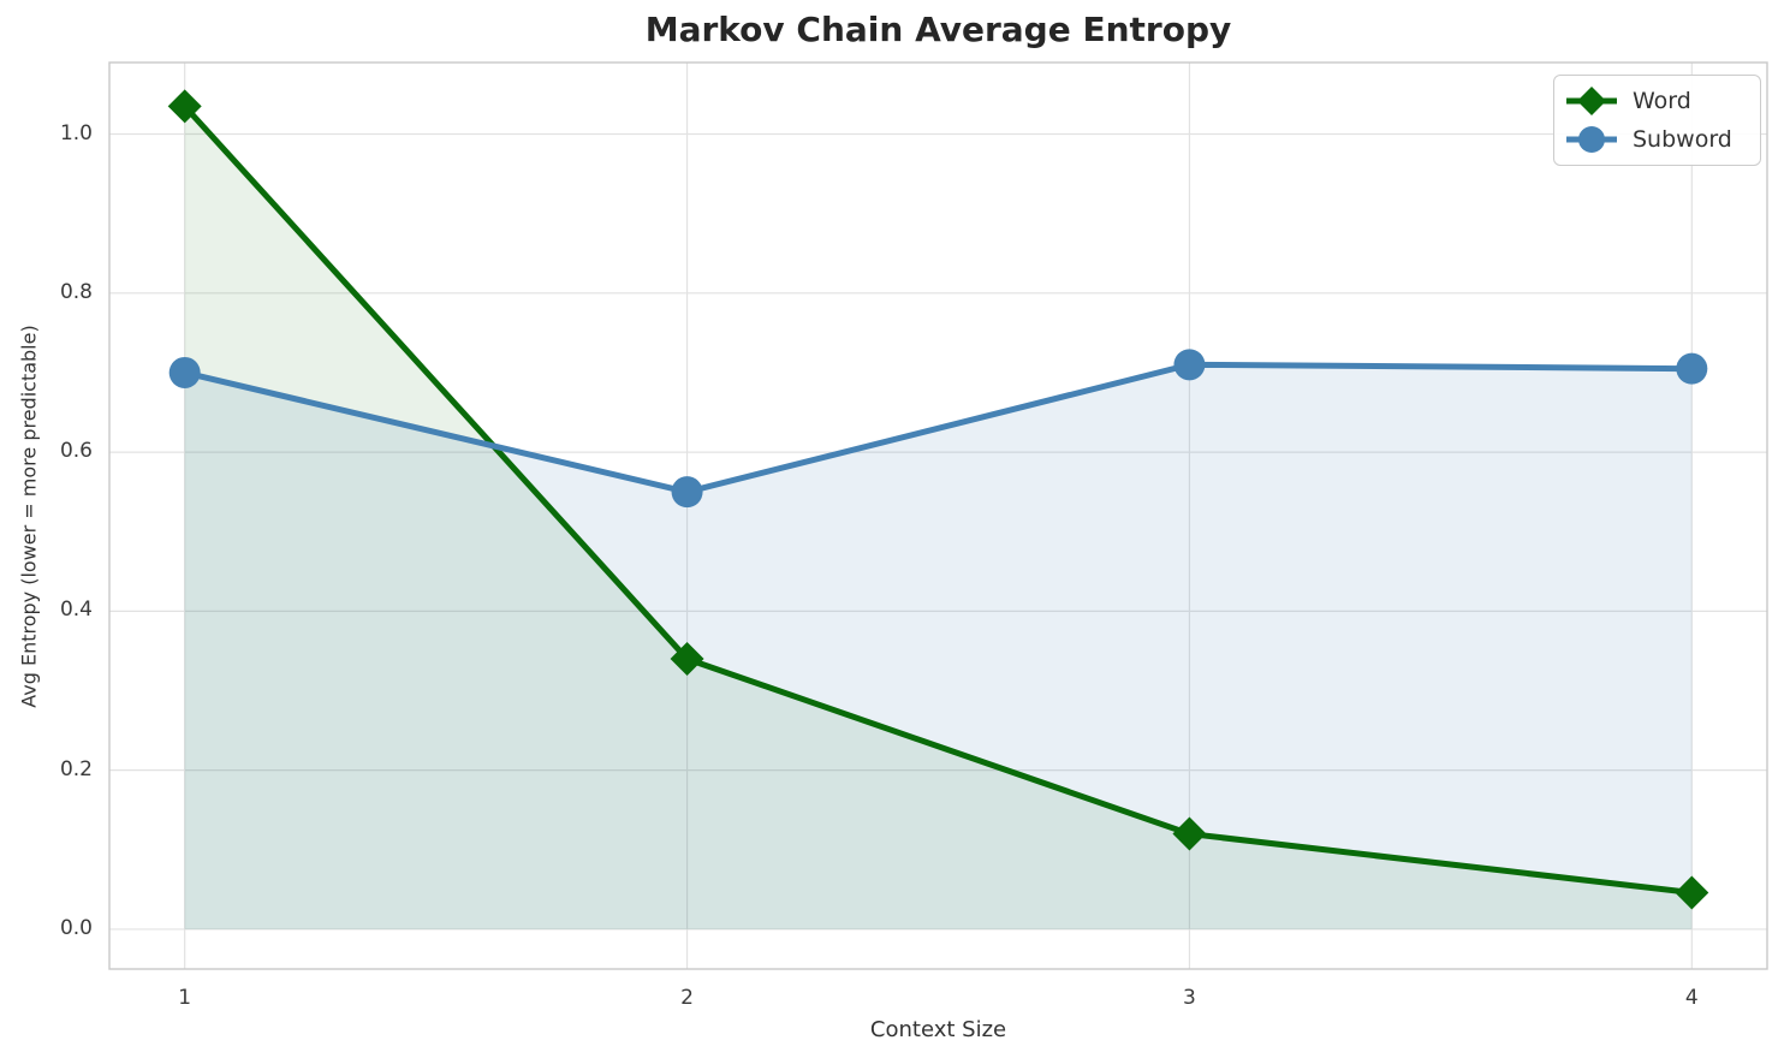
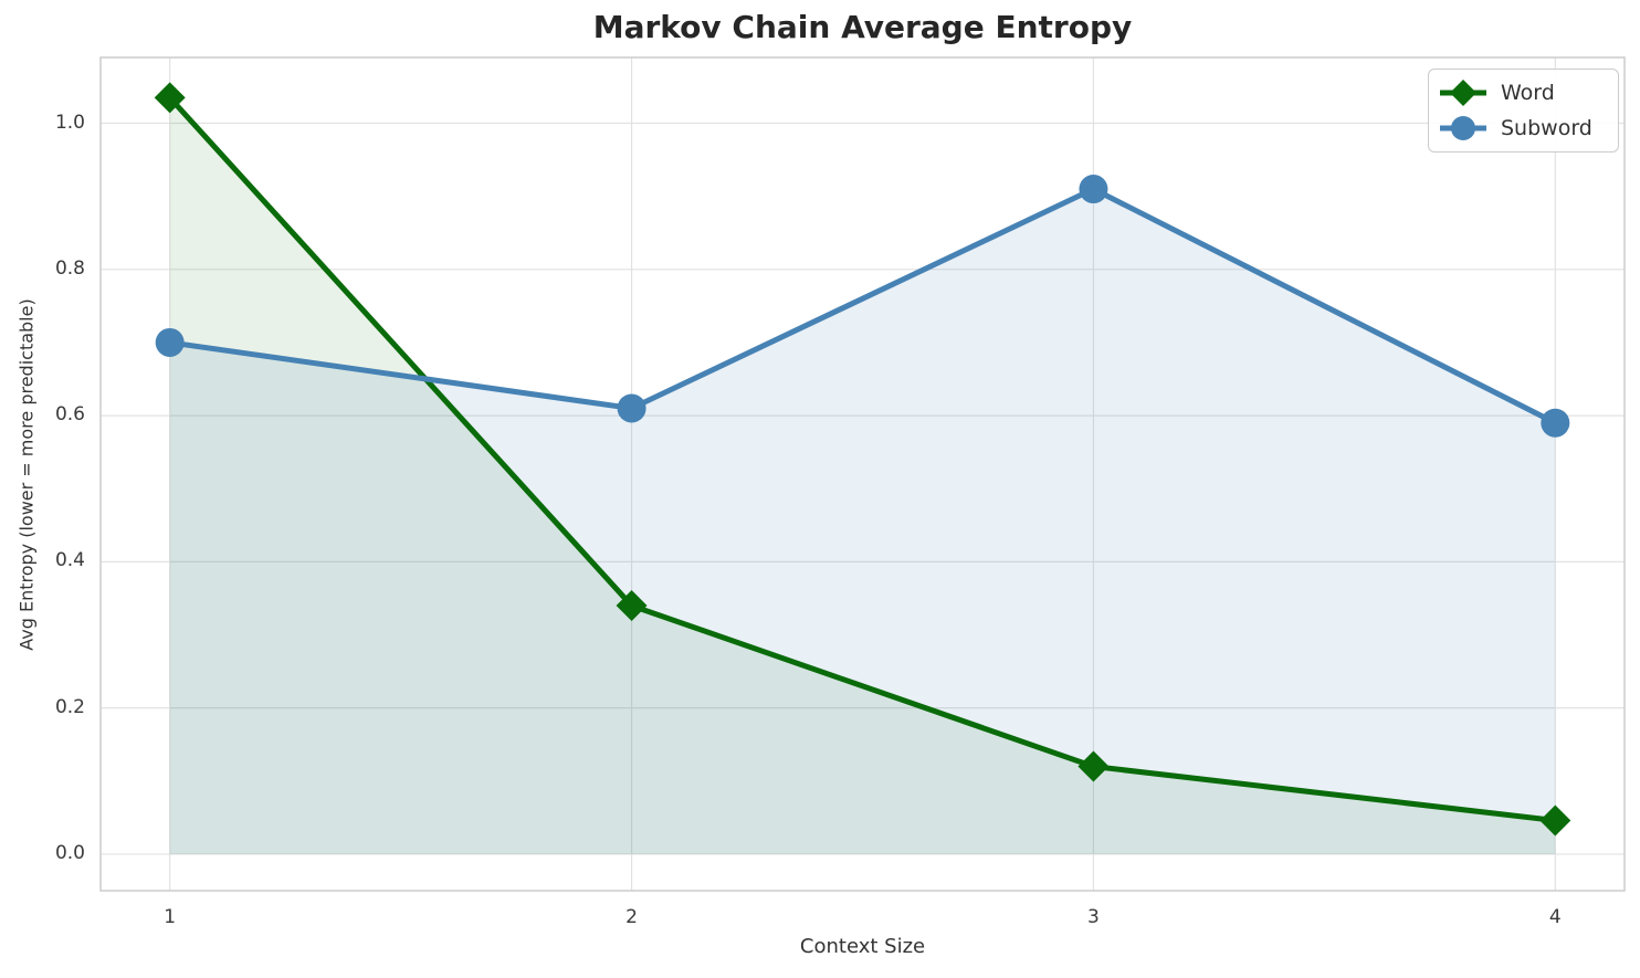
Subword/2: 0.55 -> 0.61
Subword/3: 0.71 -> 0.91
Subword/4: 0.70 -> 0.59
